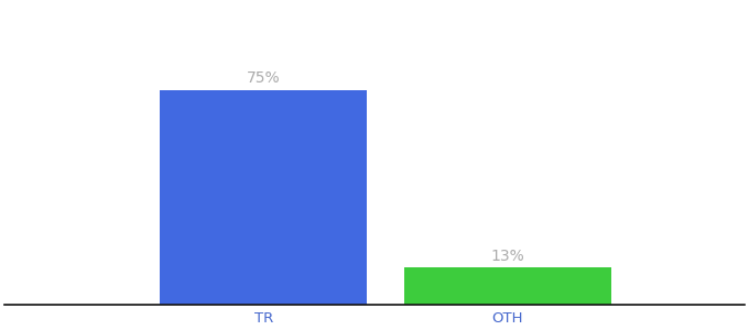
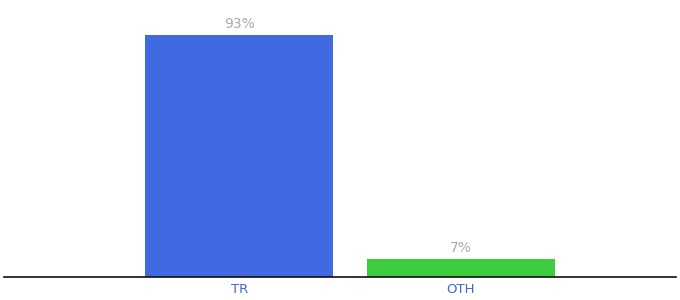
TR: 75% -> 93%
OTH: 13% -> 7%
